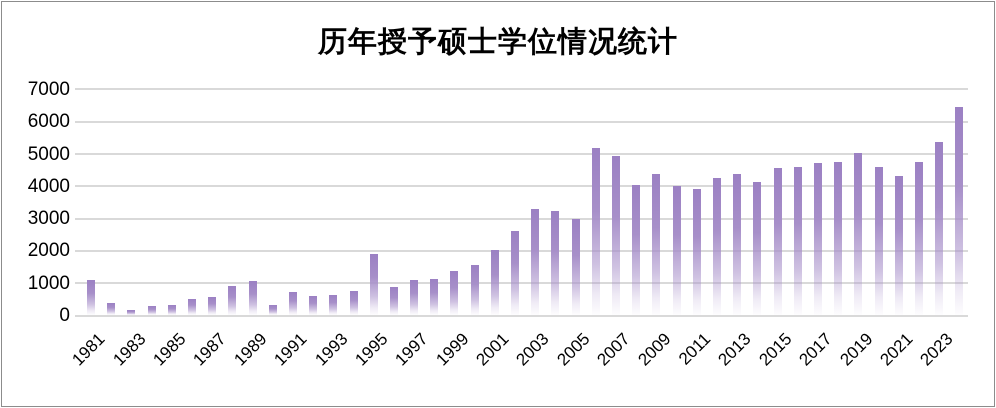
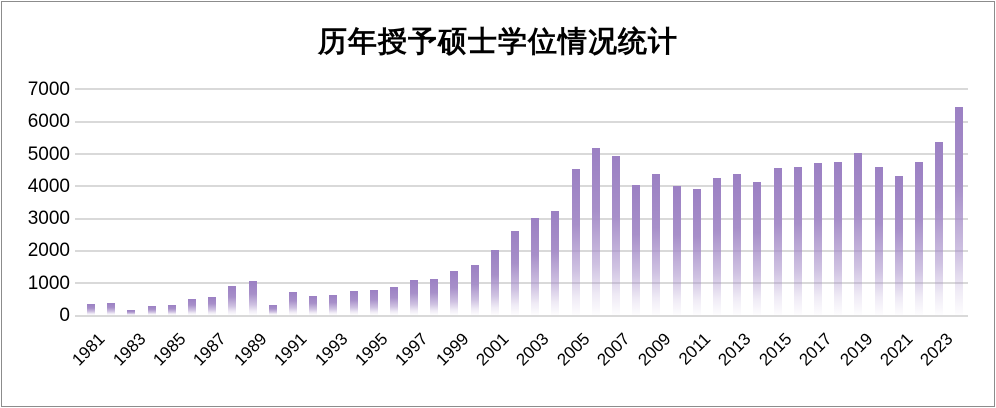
1981: 1100 -> 400
1995: 1900 -> 800
2003: 3300 -> 3000
2005: 3000 -> 4500
